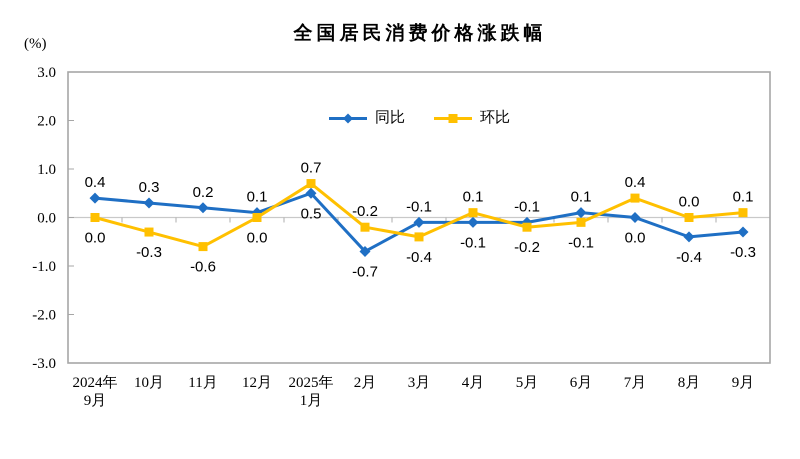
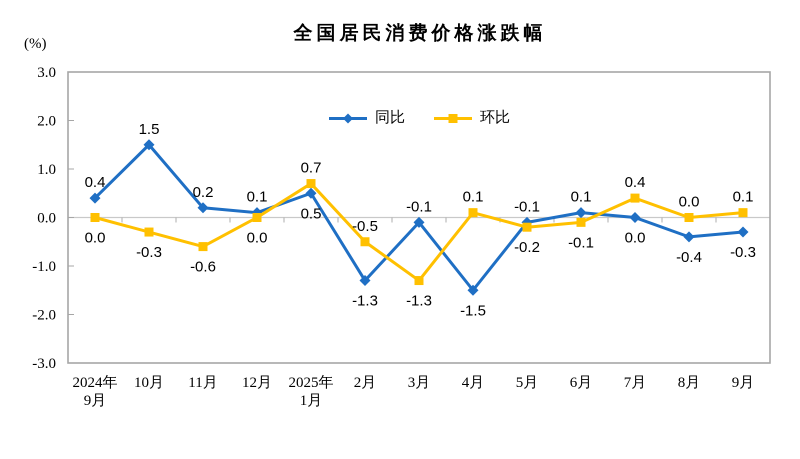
同比/10月: 0.3 -> 1.5
同比/2月: -0.7 -> -1.3
环比/2月: -0.2 -> -0.5
环比/3月: -0.4 -> -1.3
同比/4月: -0.1 -> -1.5
